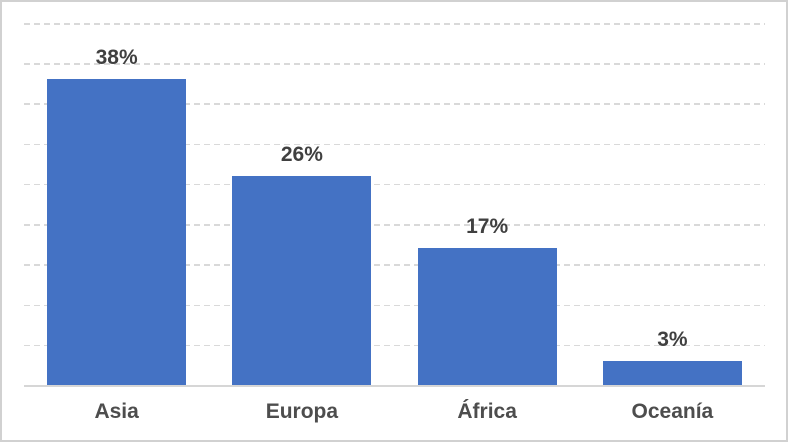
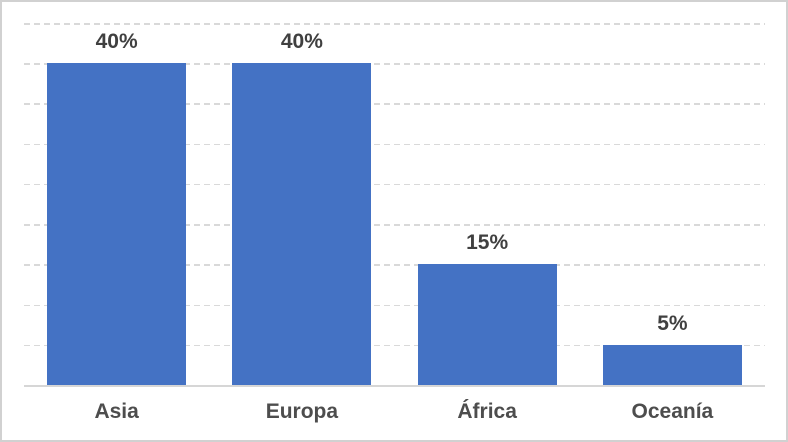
Asia: 38% -> 40%
Europa: 26% -> 40%
África: 17% -> 15%
Oceanía: 3% -> 5%
